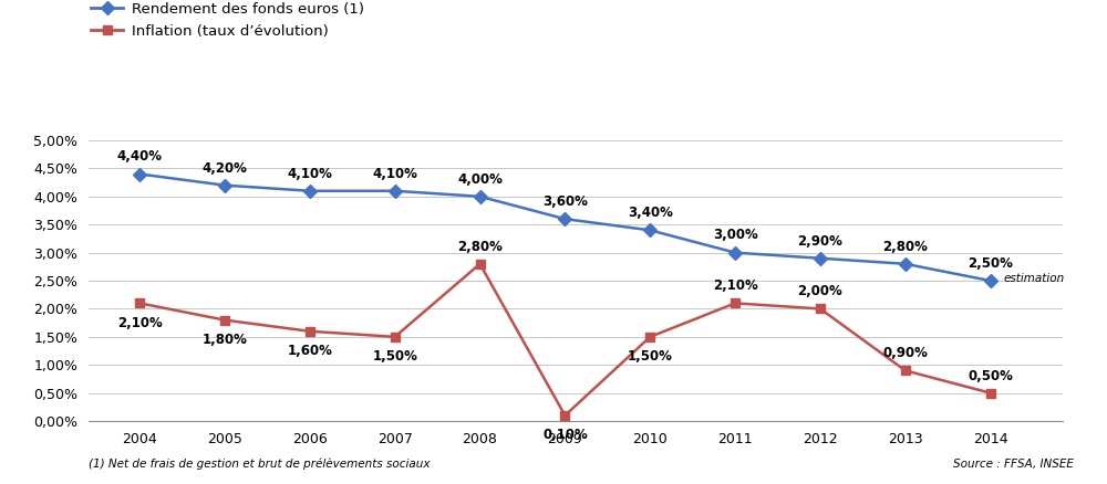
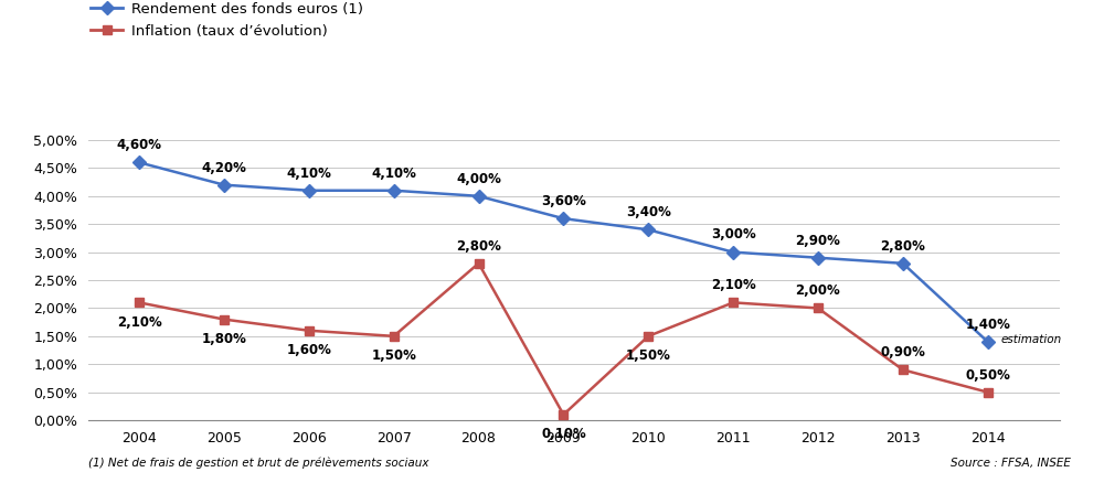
Rendement des fonds euros (1)/2004: 4,40% -> 4,60%
Rendement des fonds euros (1)/2014: 2,50% -> 1,40%
